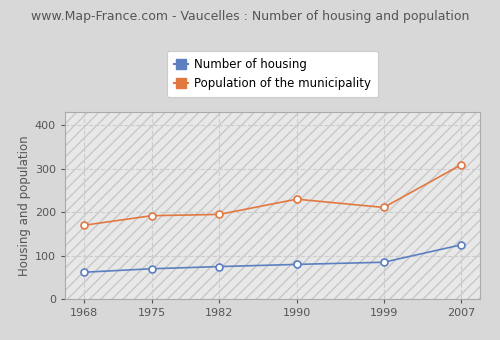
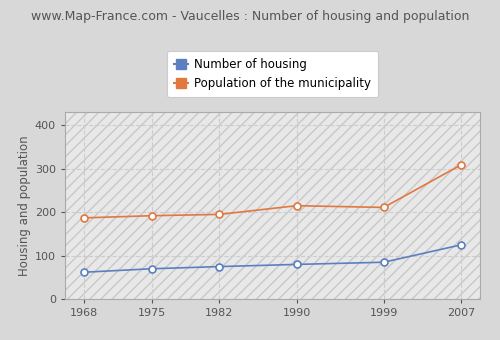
Population of the municipality/1968: 170 -> 187
Population of the municipality/1990: 230 -> 215
